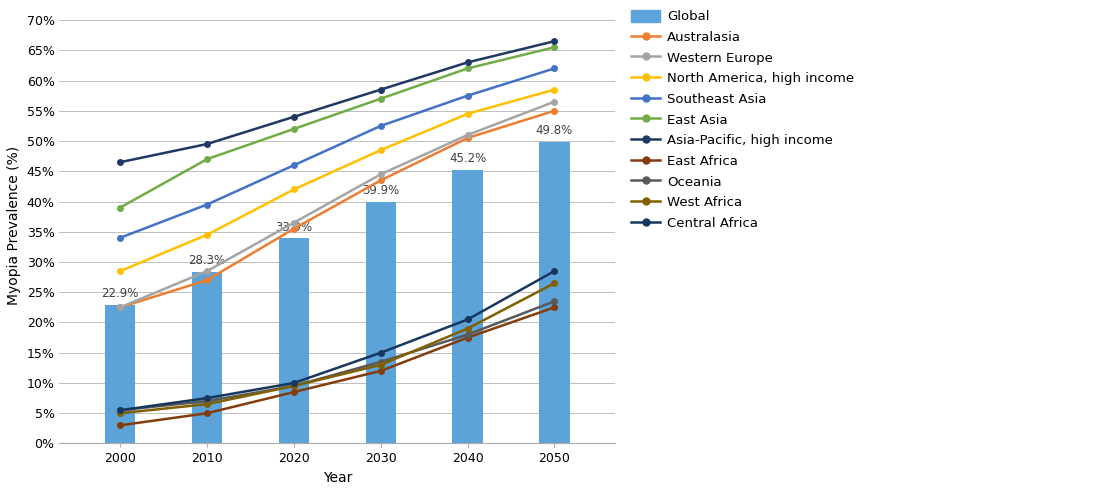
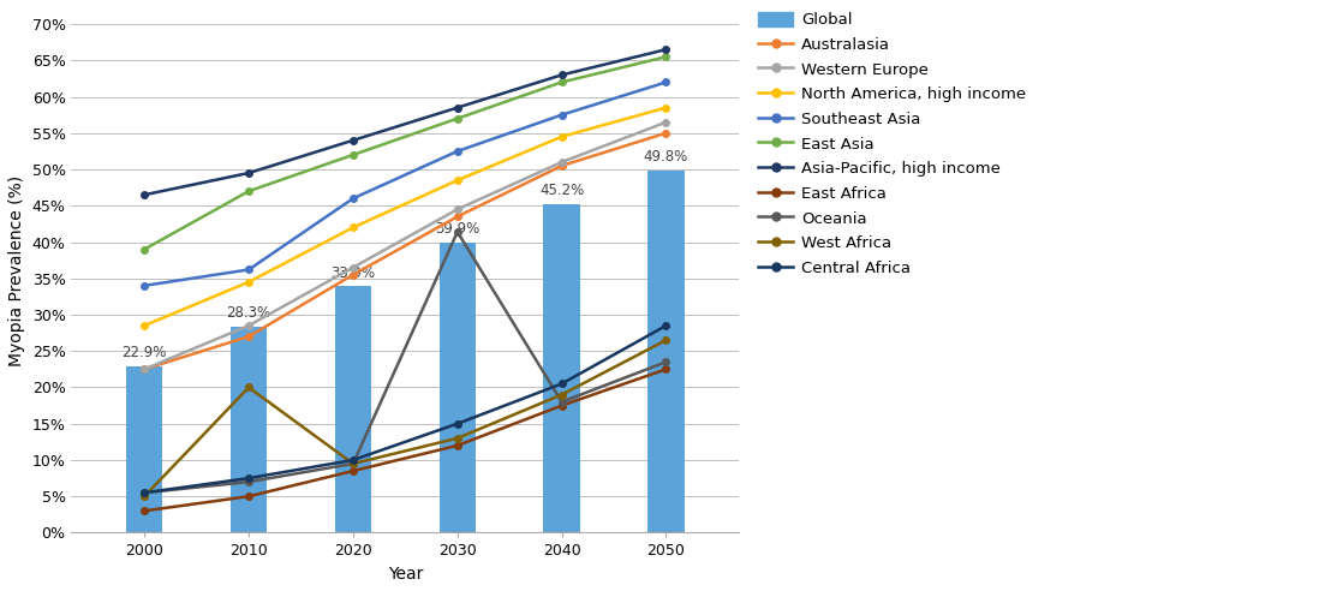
Southeast Asia/2010: 39.5% -> 36.2%
West Africa/2010: 6.5% -> 20.0%
Oceania/2030: 13.5% -> 41.4%
